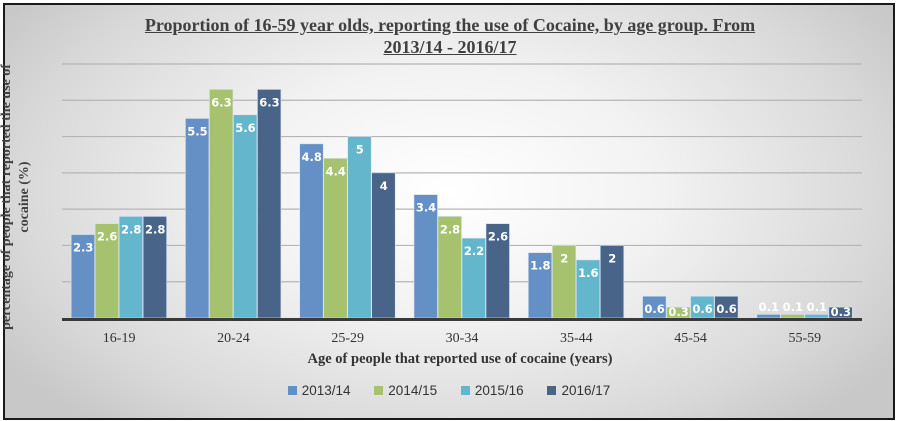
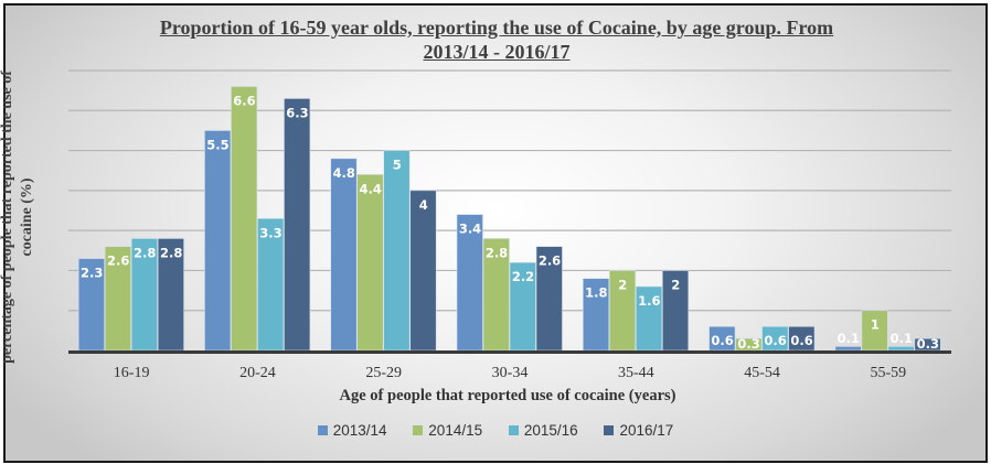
2014/15/20-24: 6.3 -> 6.6
2015/16/20-24: 5.6 -> 3.3
2014/15/55-59: 0.1 -> 1
